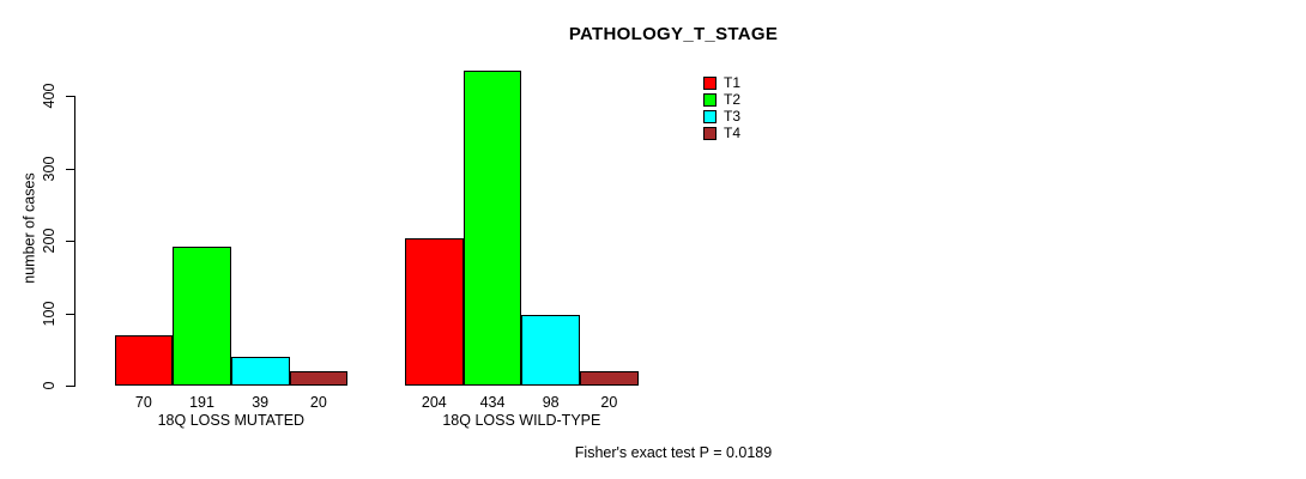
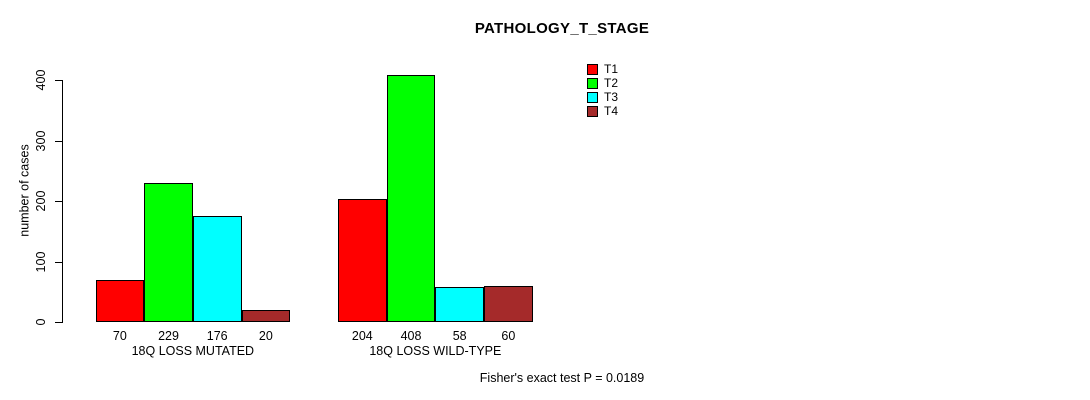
T2/18Q LOSS MUTATED: 191 -> 229
T3/18Q LOSS MUTATED: 39 -> 176
T2/18Q LOSS WILD-TYPE: 434 -> 408
T3/18Q LOSS WILD-TYPE: 98 -> 58
T4/18Q LOSS WILD-TYPE: 20 -> 60
